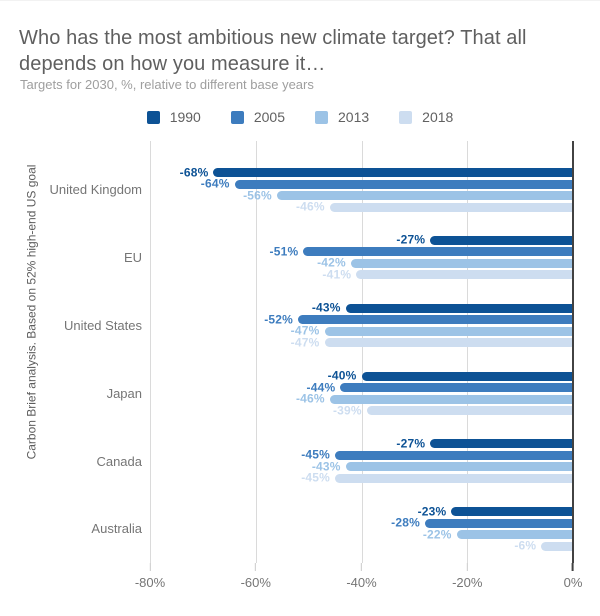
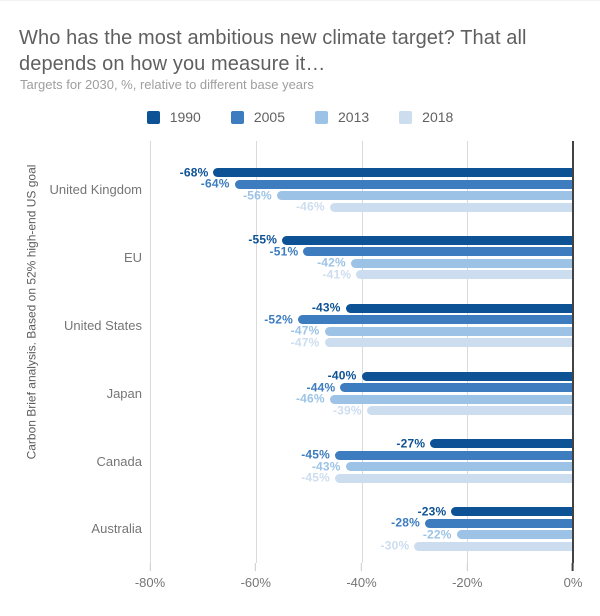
1990/EU: -27% -> -55%
2018/Australia: -6% -> -30%
